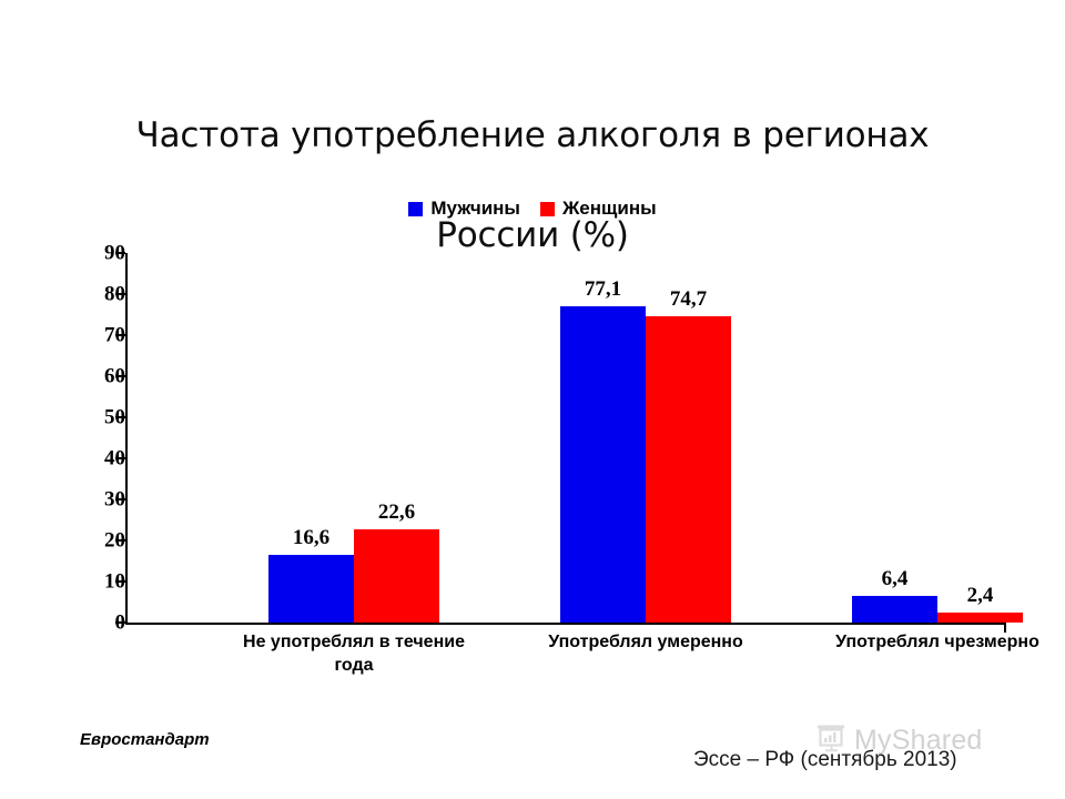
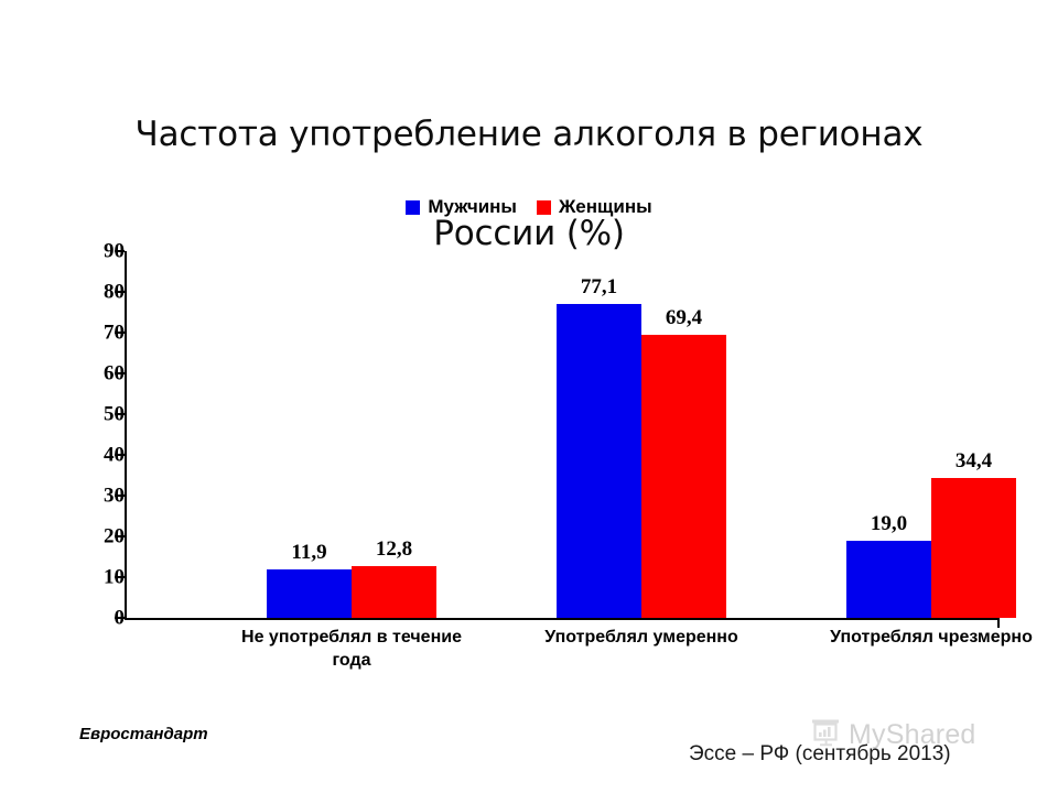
Мужчины/Не употреблял в течение года: 16,6 -> 11,9
Женщины/Не употреблял в течение года: 22,6 -> 12,8
Женщины/Употреблял умеренно: 74,7 -> 69,4
Мужчины/Употреблял чрезмерно: 6,4 -> 19,0
Женщины/Употреблял чрезмерно: 2,4 -> 34,4
